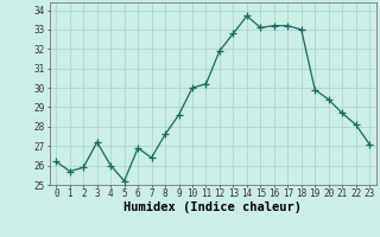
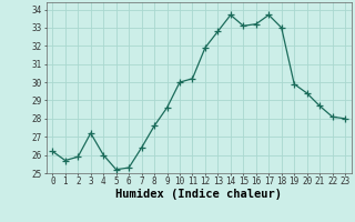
6: 26.9 -> 25.3
17: 33.2 -> 33.7
23: 27.1 -> 28.0
